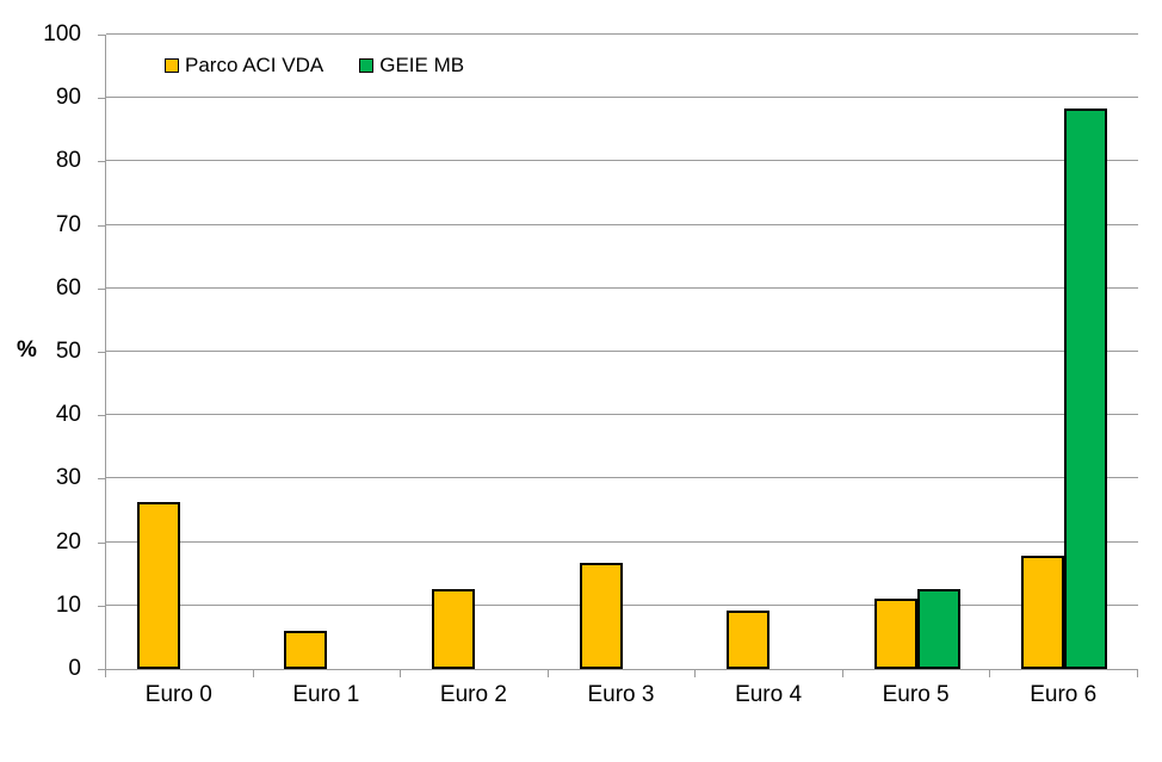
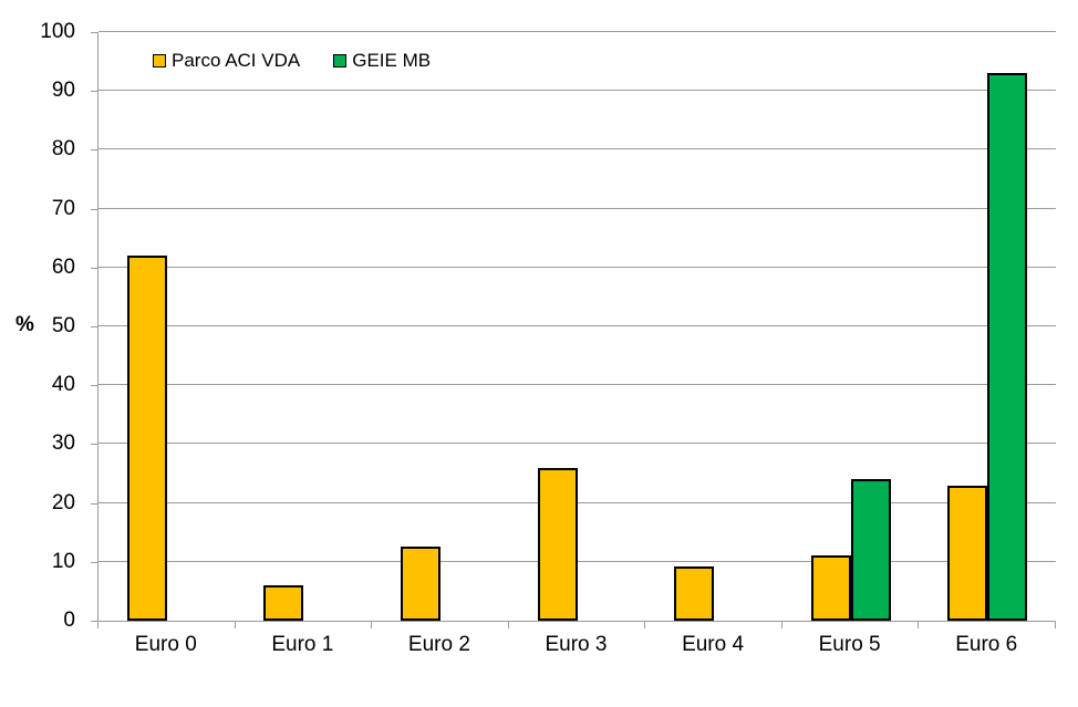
Parco ACI VDA/Euro 0: 26 -> 62
Parco ACI VDA/Euro 3: 17 -> 26
GEIE MB/Euro 5: 13 -> 24
Parco ACI VDA/Euro 6: 18 -> 23
GEIE MB/Euro 6: 88 -> 93
